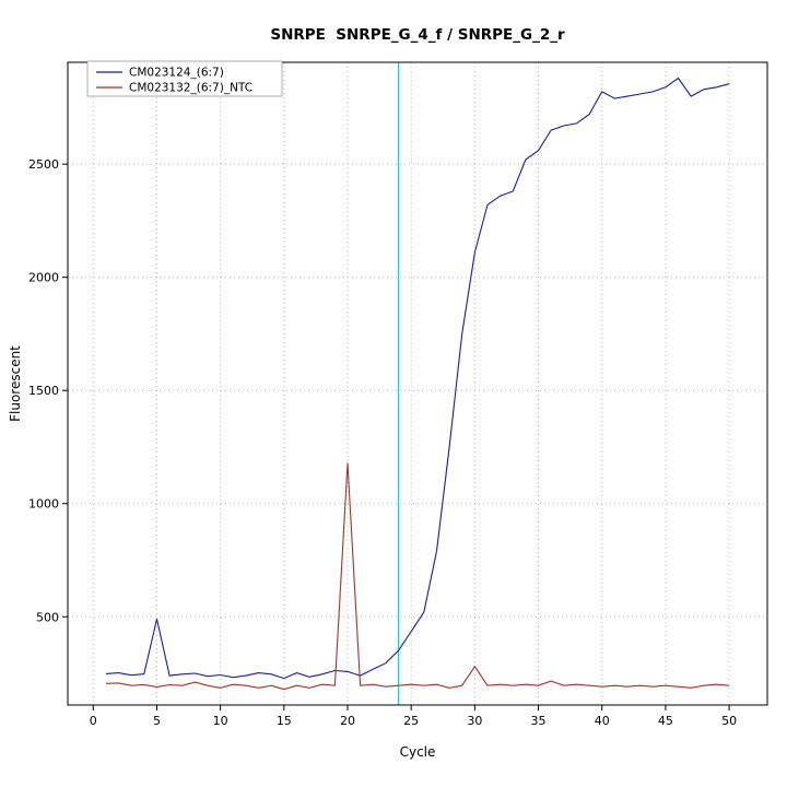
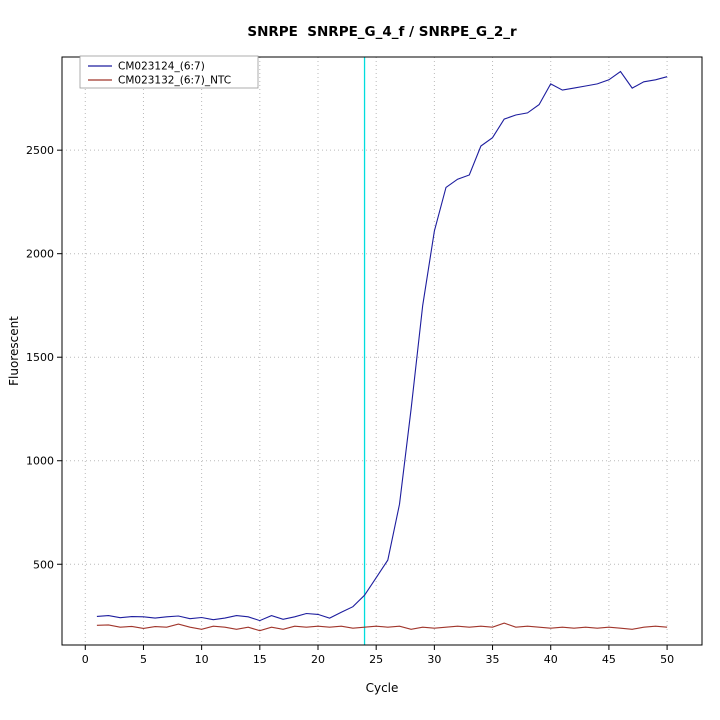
CM023124_(6:7)/5: 490 -> 250
CM023132_(6:7)_NTC/20: 1180 -> 200
CM023132_(6:7)_NTC/30: 280 -> 190
